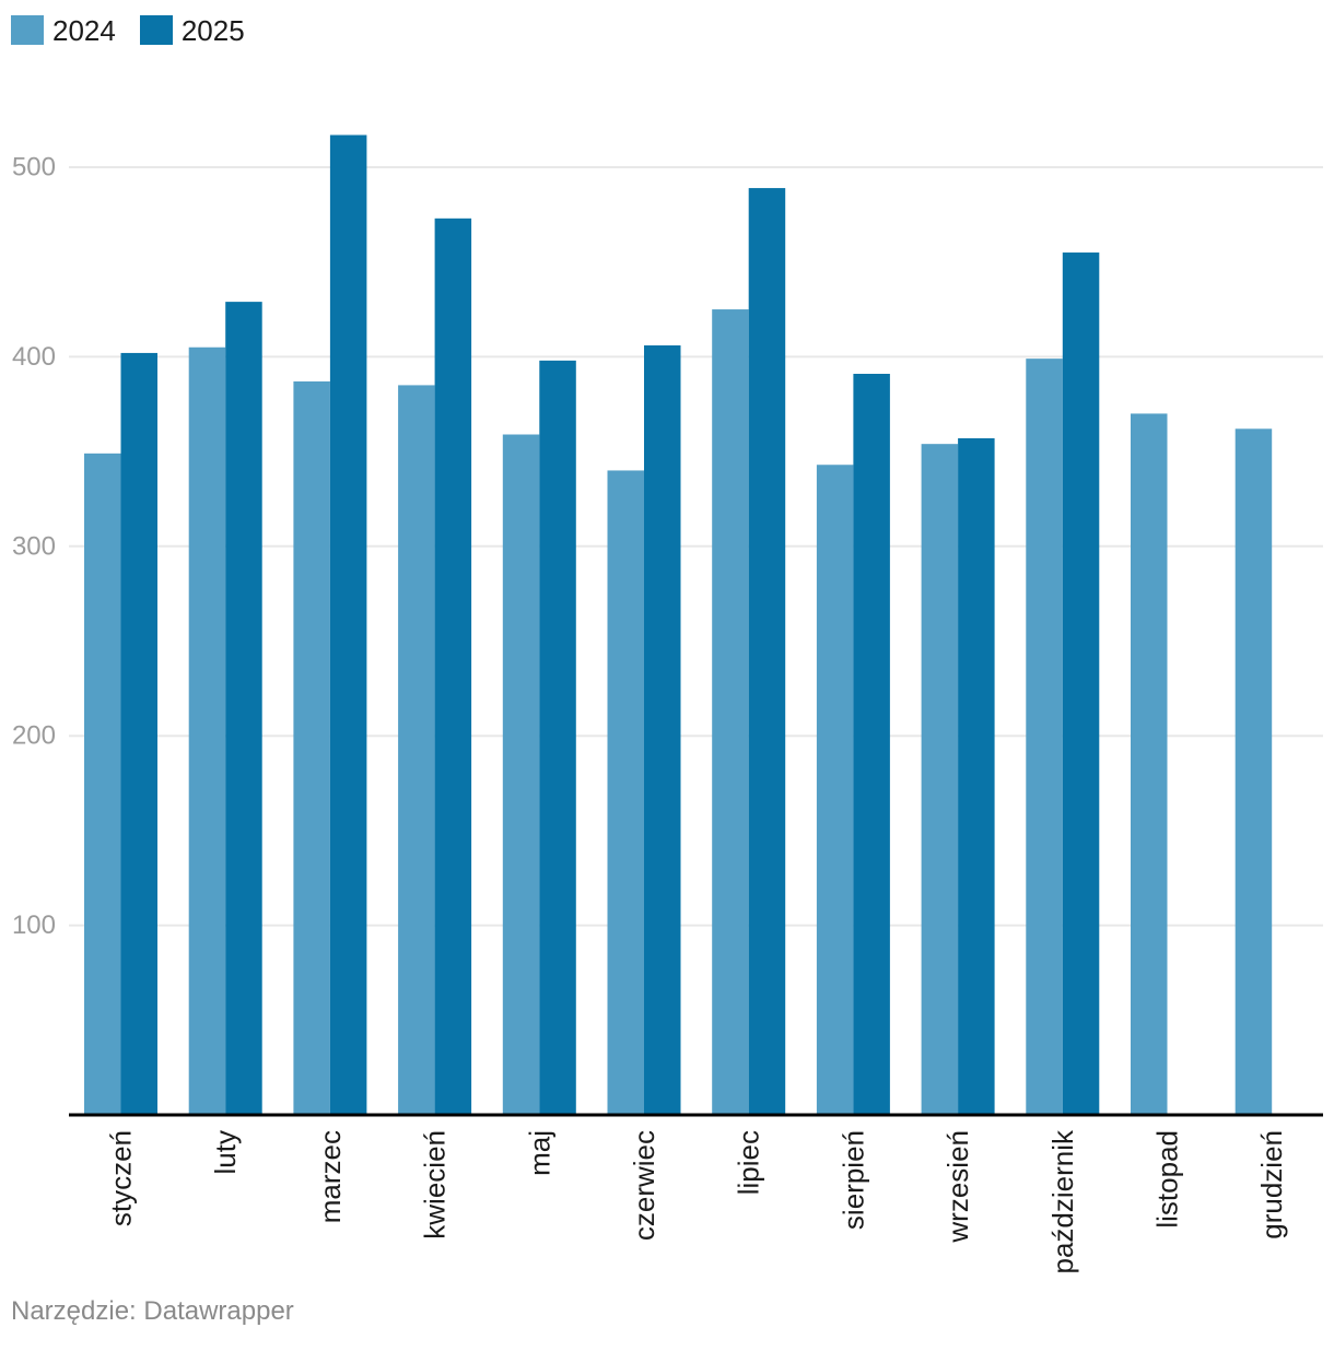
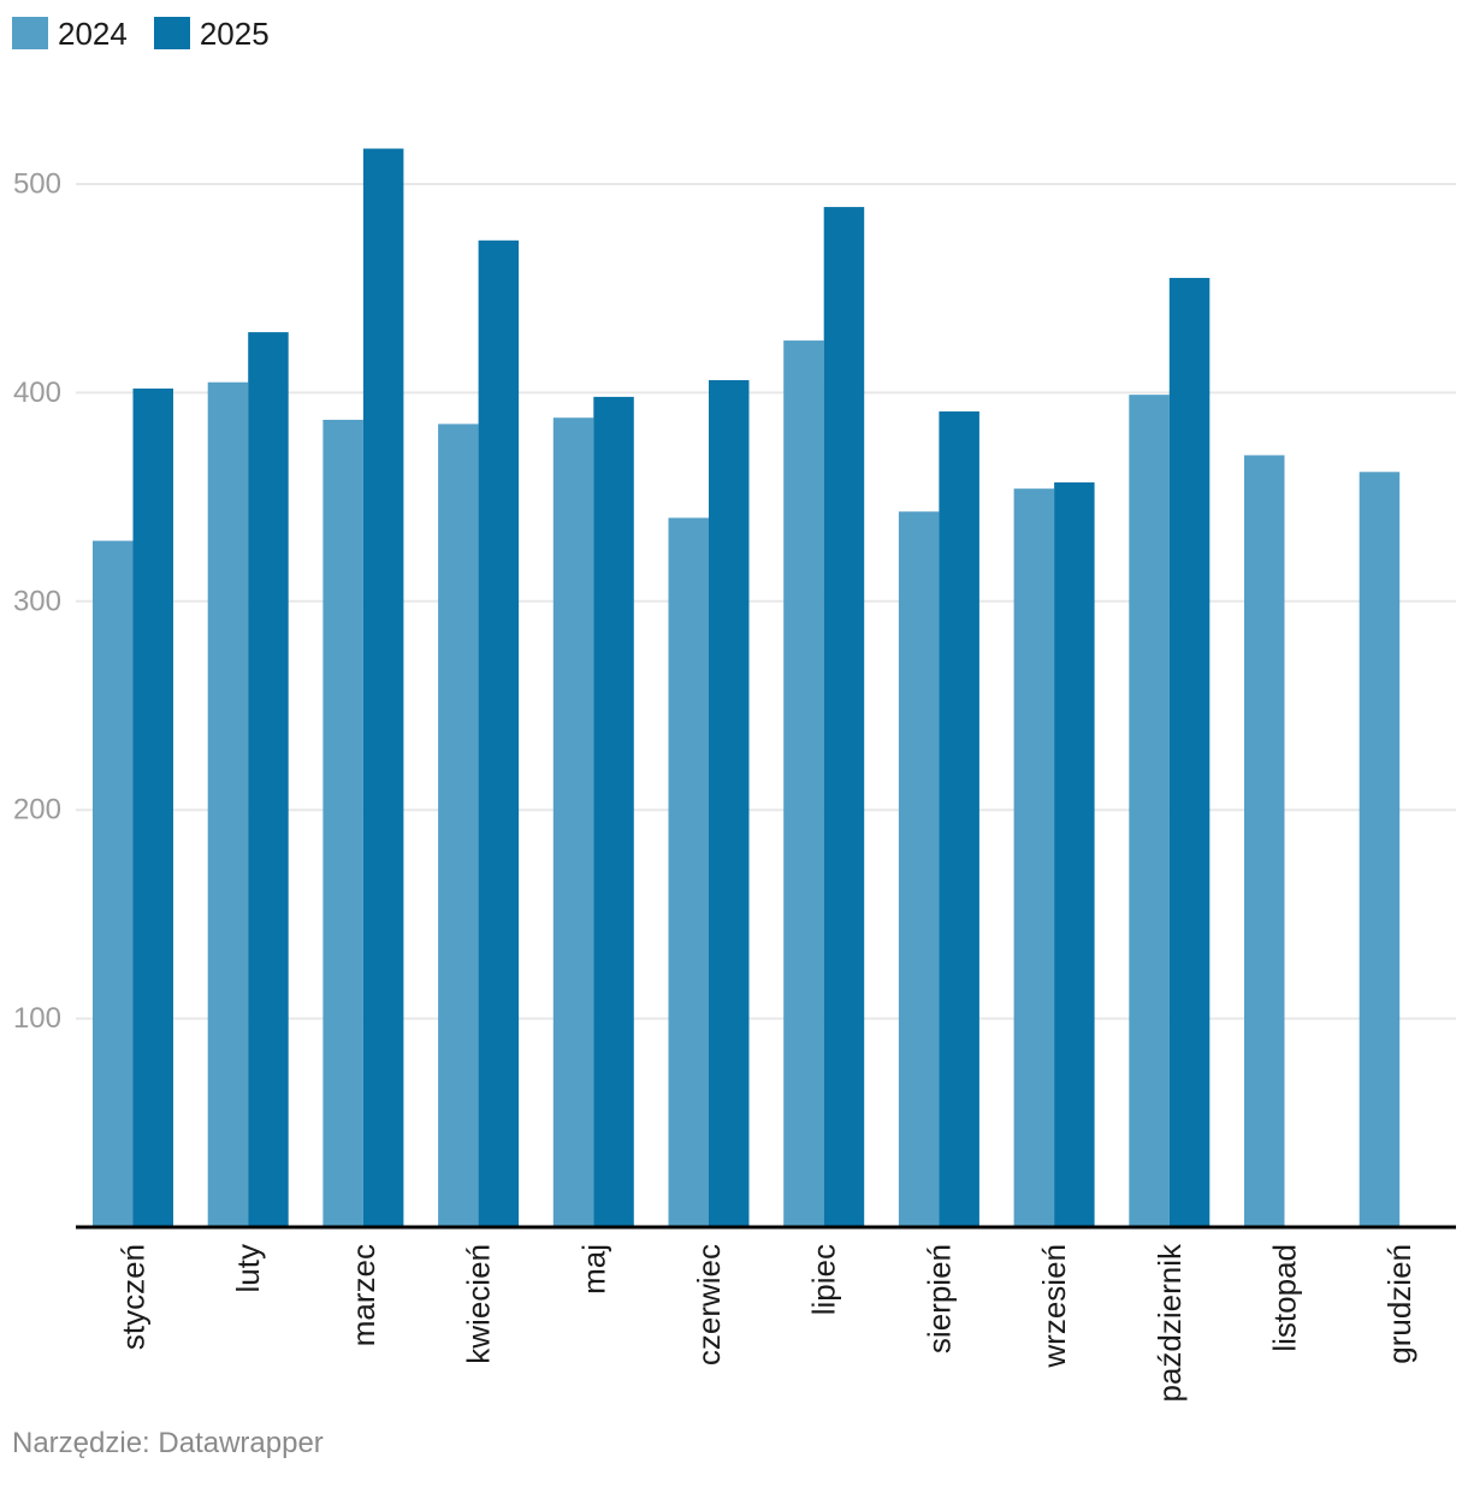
2024/styczeń: 349 -> 329
2024/maj: 359 -> 388
